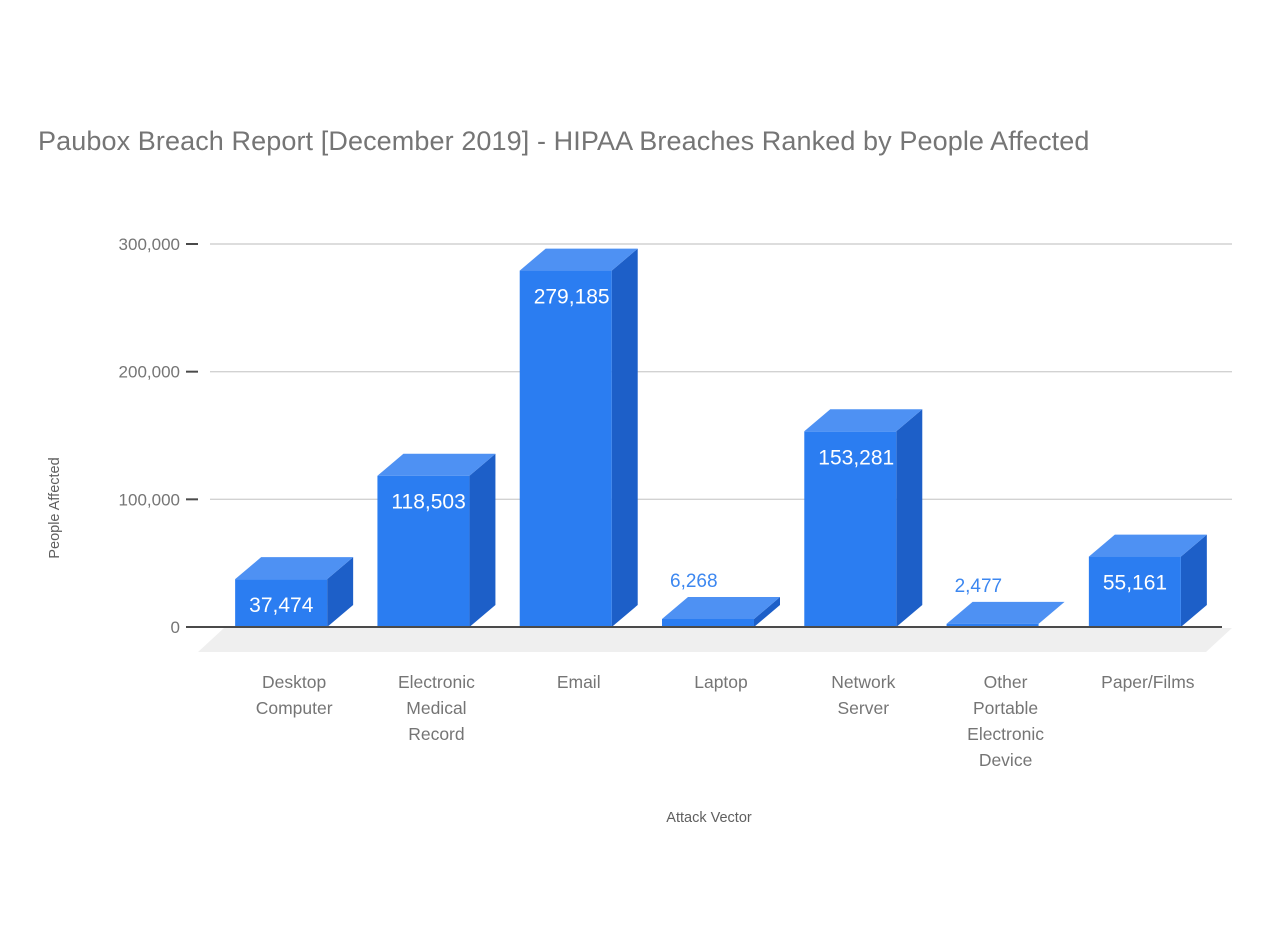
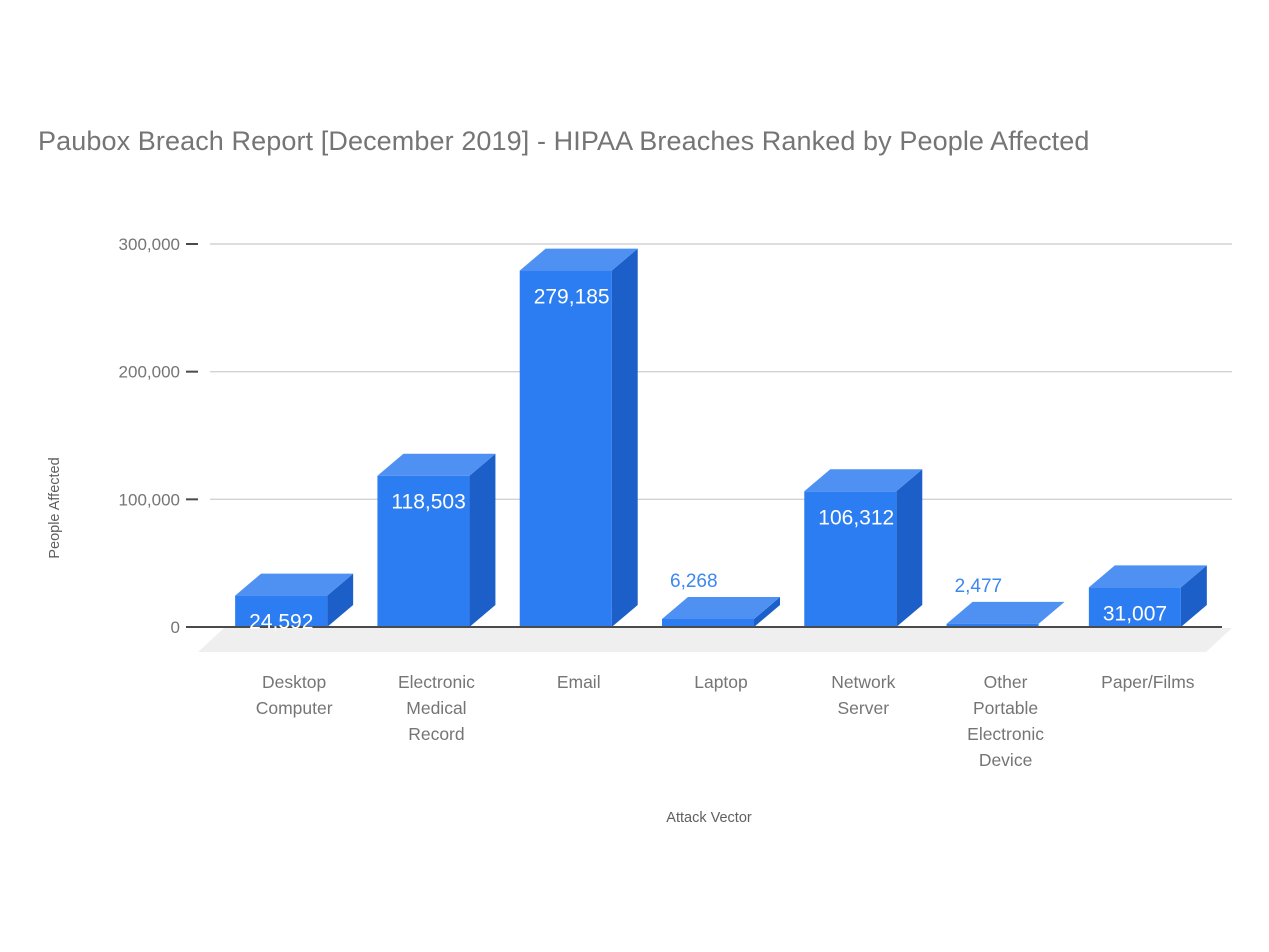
Desktop Computer: 37,474 -> 24,592
Network Server: 153,281 -> 106,312
Paper/Films: 55,161 -> 31,007
